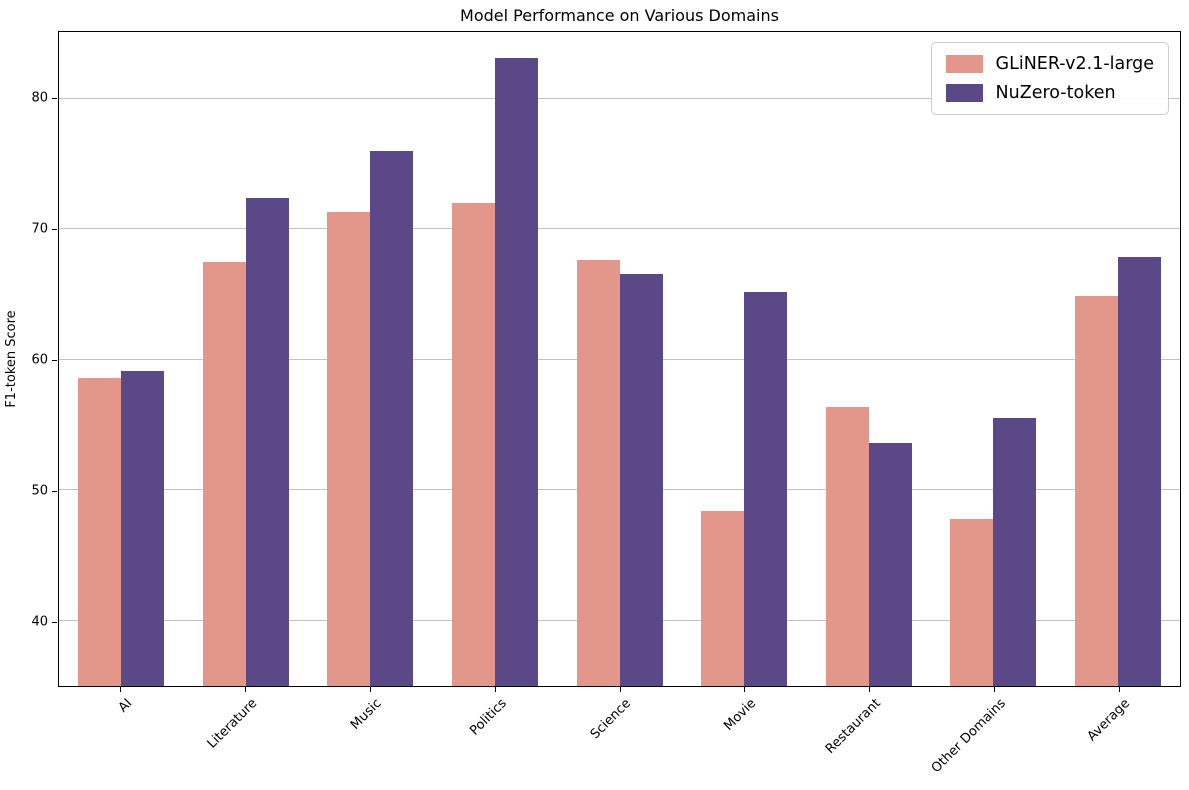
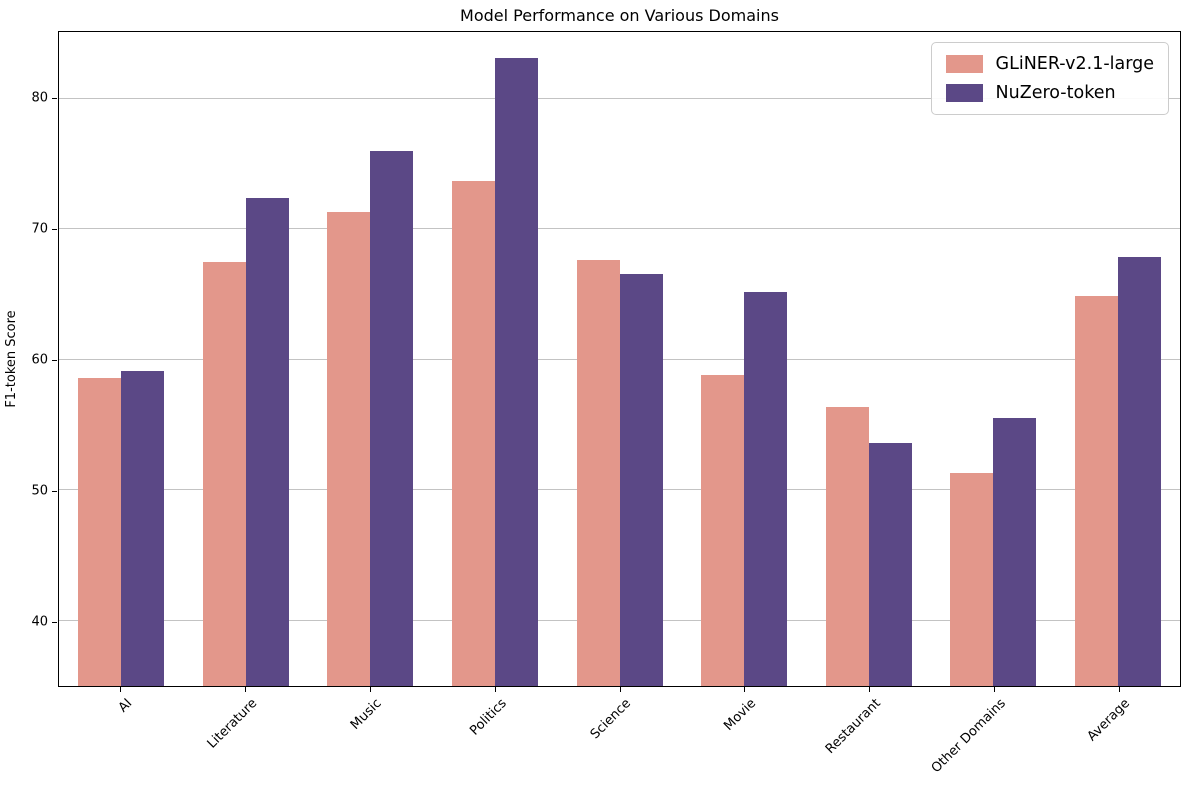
GLiNER-v2.1-large/Politics: 72.0 -> 73.7
GLiNER-v2.1-large/Movie: 48.4 -> 58.8
GLiNER-v2.1-large/Other Domains: 47.8 -> 51.3
